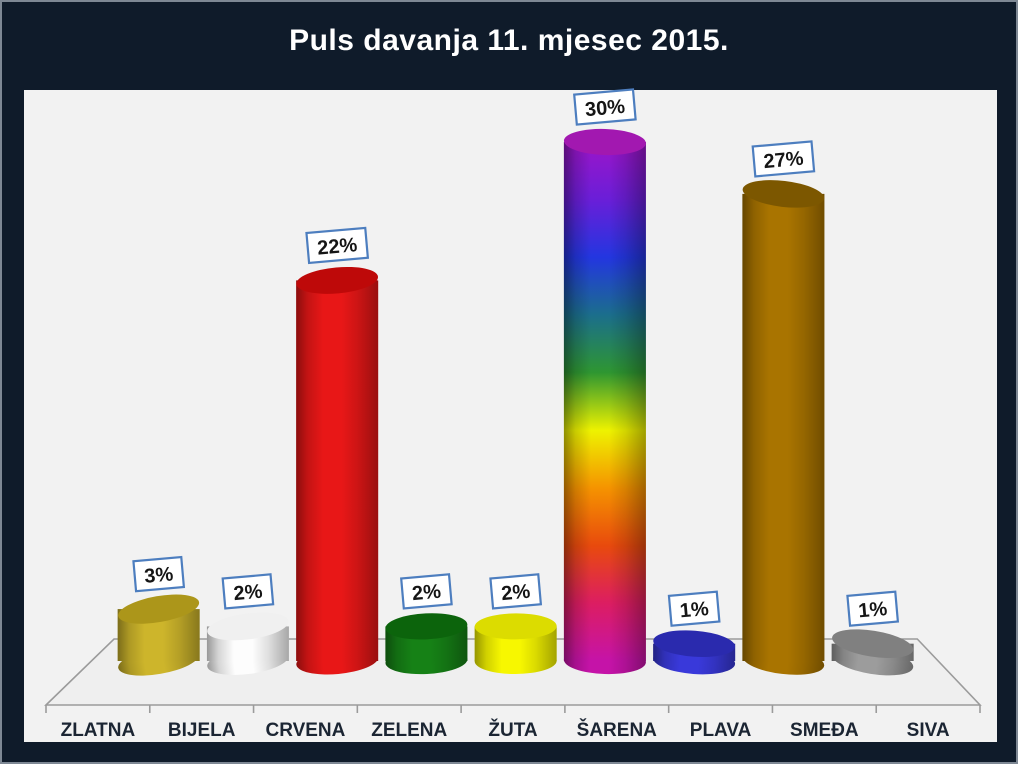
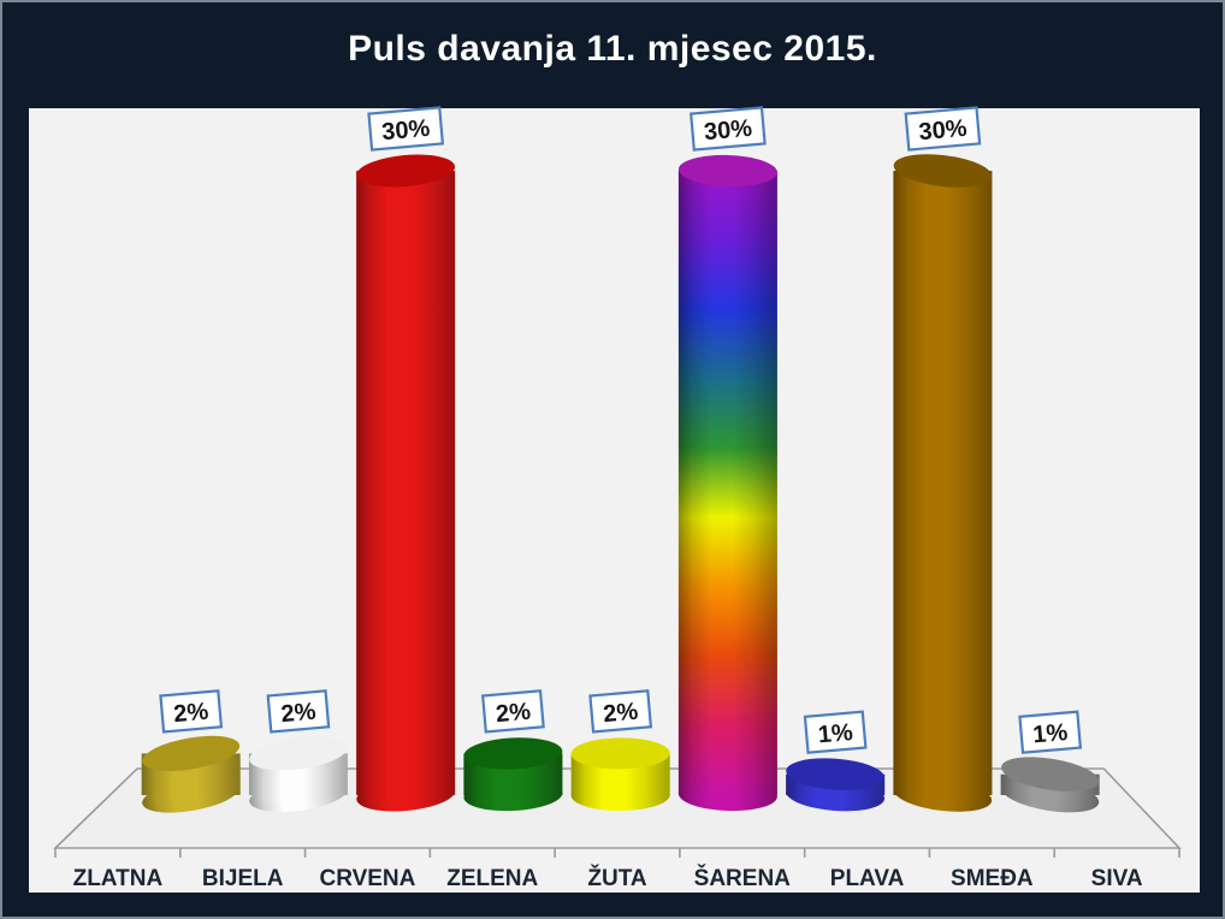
ZLATNA: 3% -> 2%
CRVENA: 22% -> 30%
SMEĐA: 27% -> 30%
